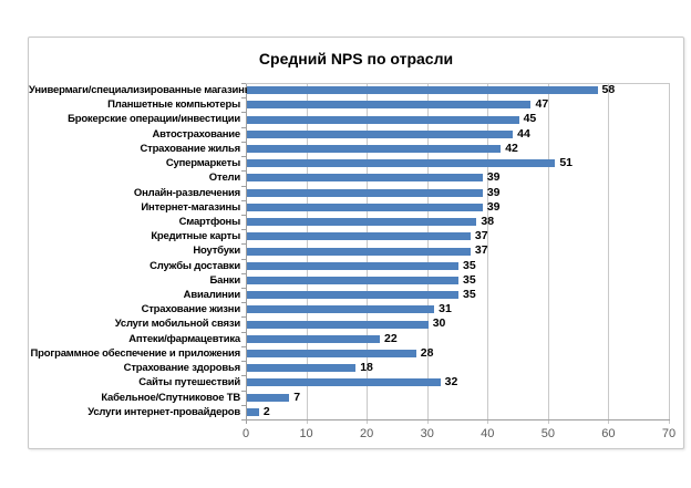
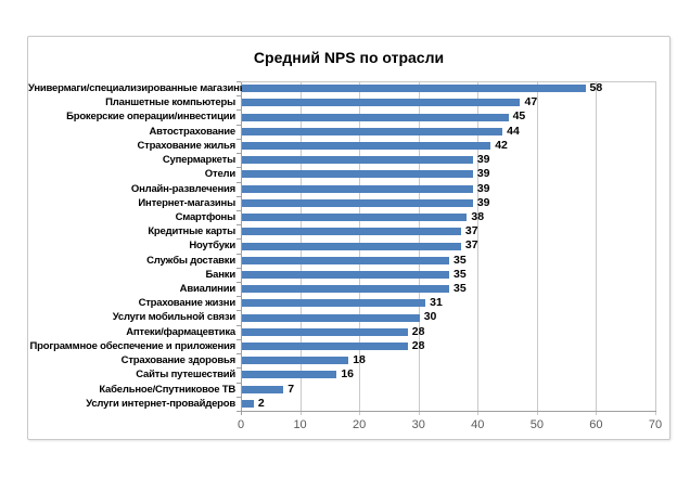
Супермаркеты: 51 -> 39
Аптеки/фармацевтика: 22 -> 28
Сайты путешествий: 32 -> 16
